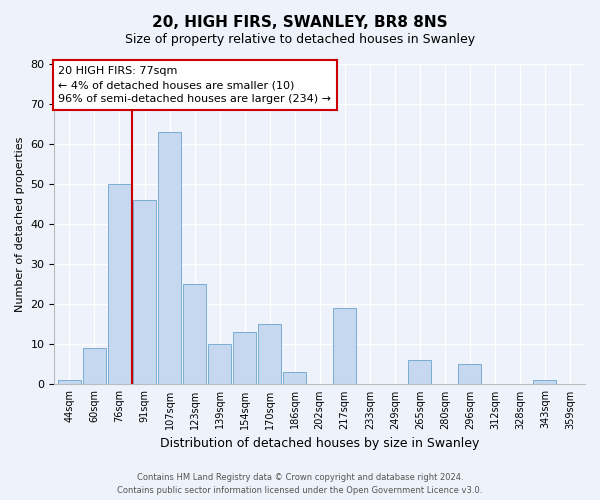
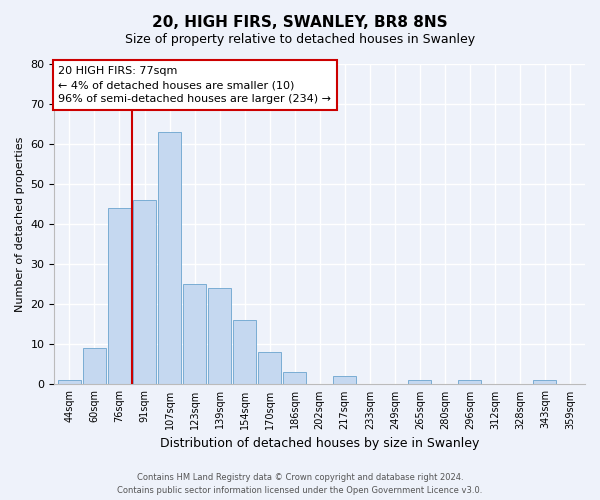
76sqm: 50 -> 44
139sqm: 10 -> 24
154sqm: 13 -> 16
170sqm: 15 -> 8
217sqm: 19 -> 2
265sqm: 6 -> 1
296sqm: 5 -> 1
